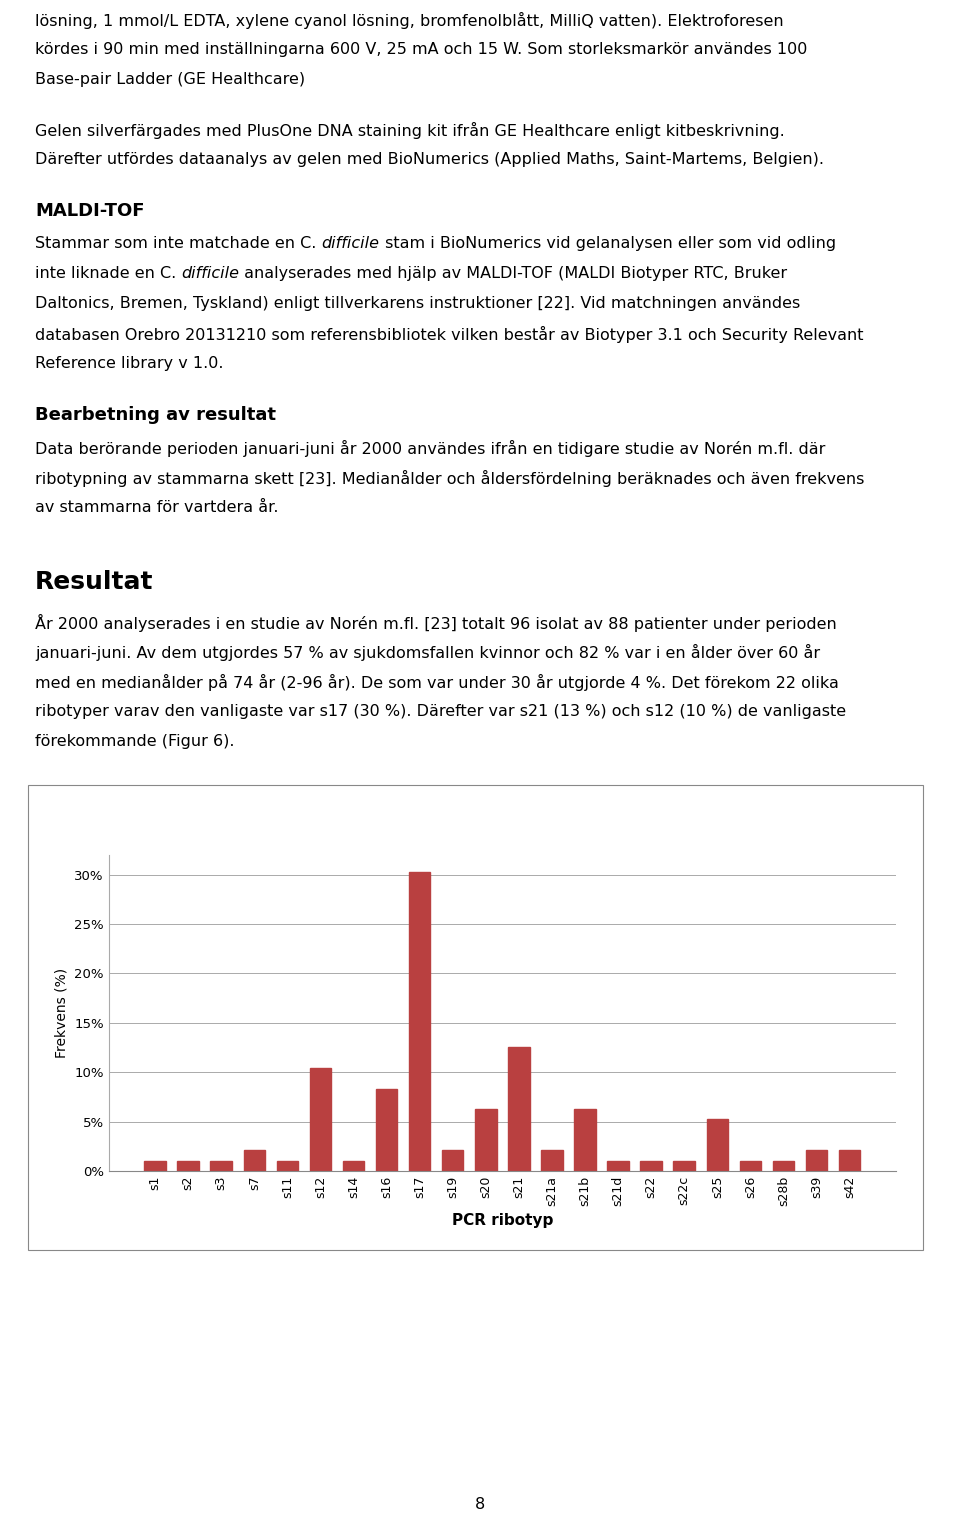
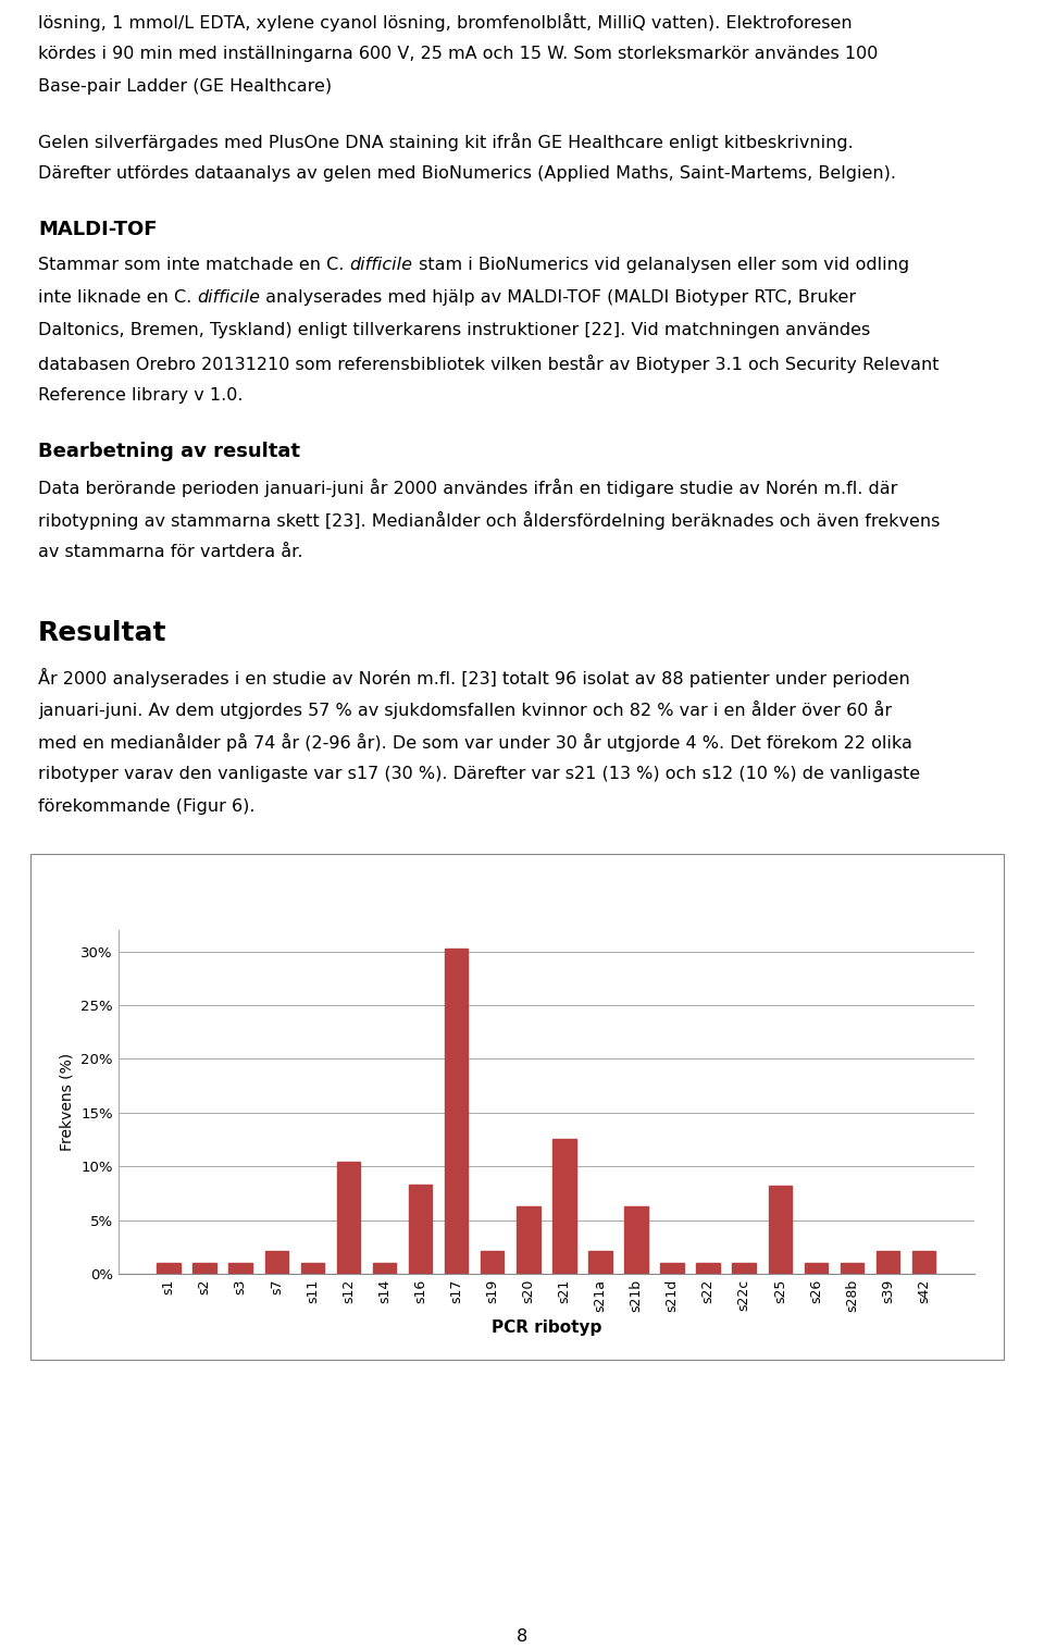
s25: 5.2% -> 8.2%
